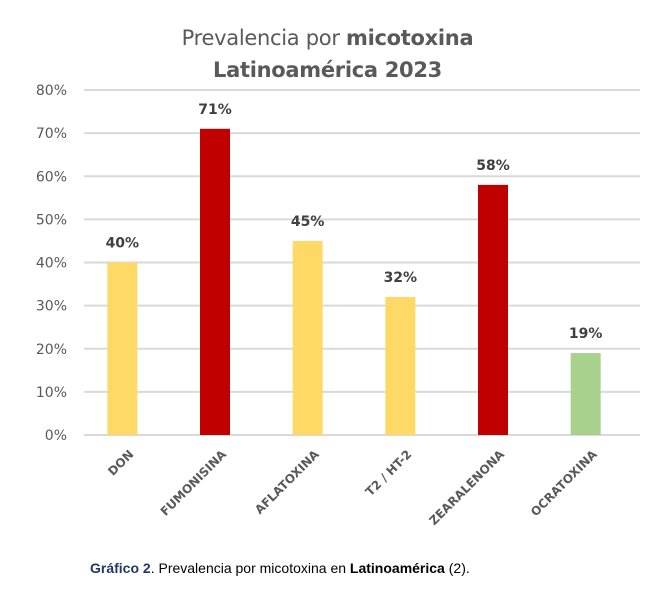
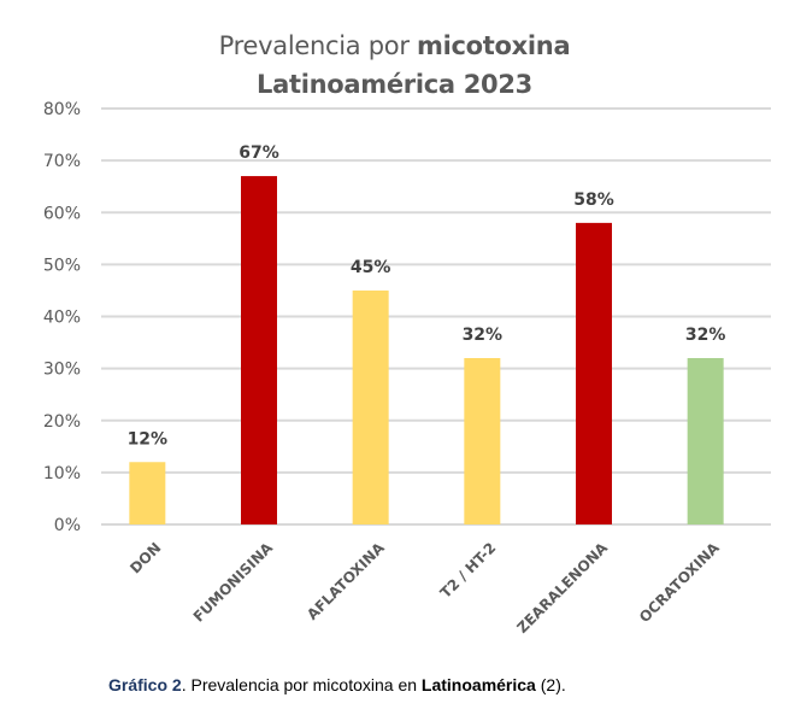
DON: 40% -> 12%
FUMONISINA: 71% -> 67%
OCRATOXINA: 19% -> 32%
